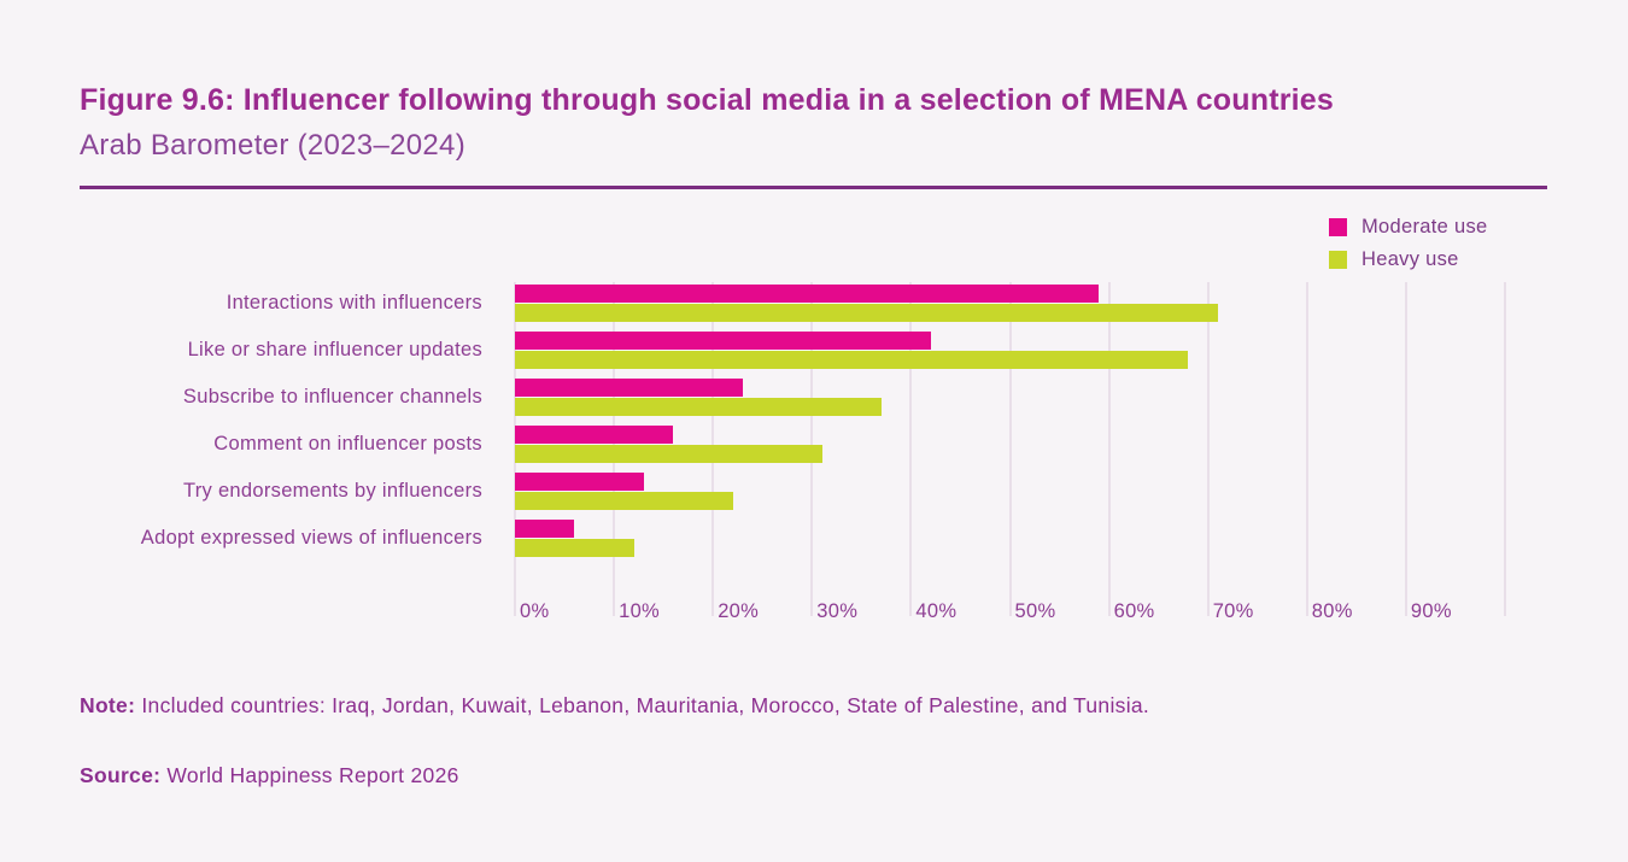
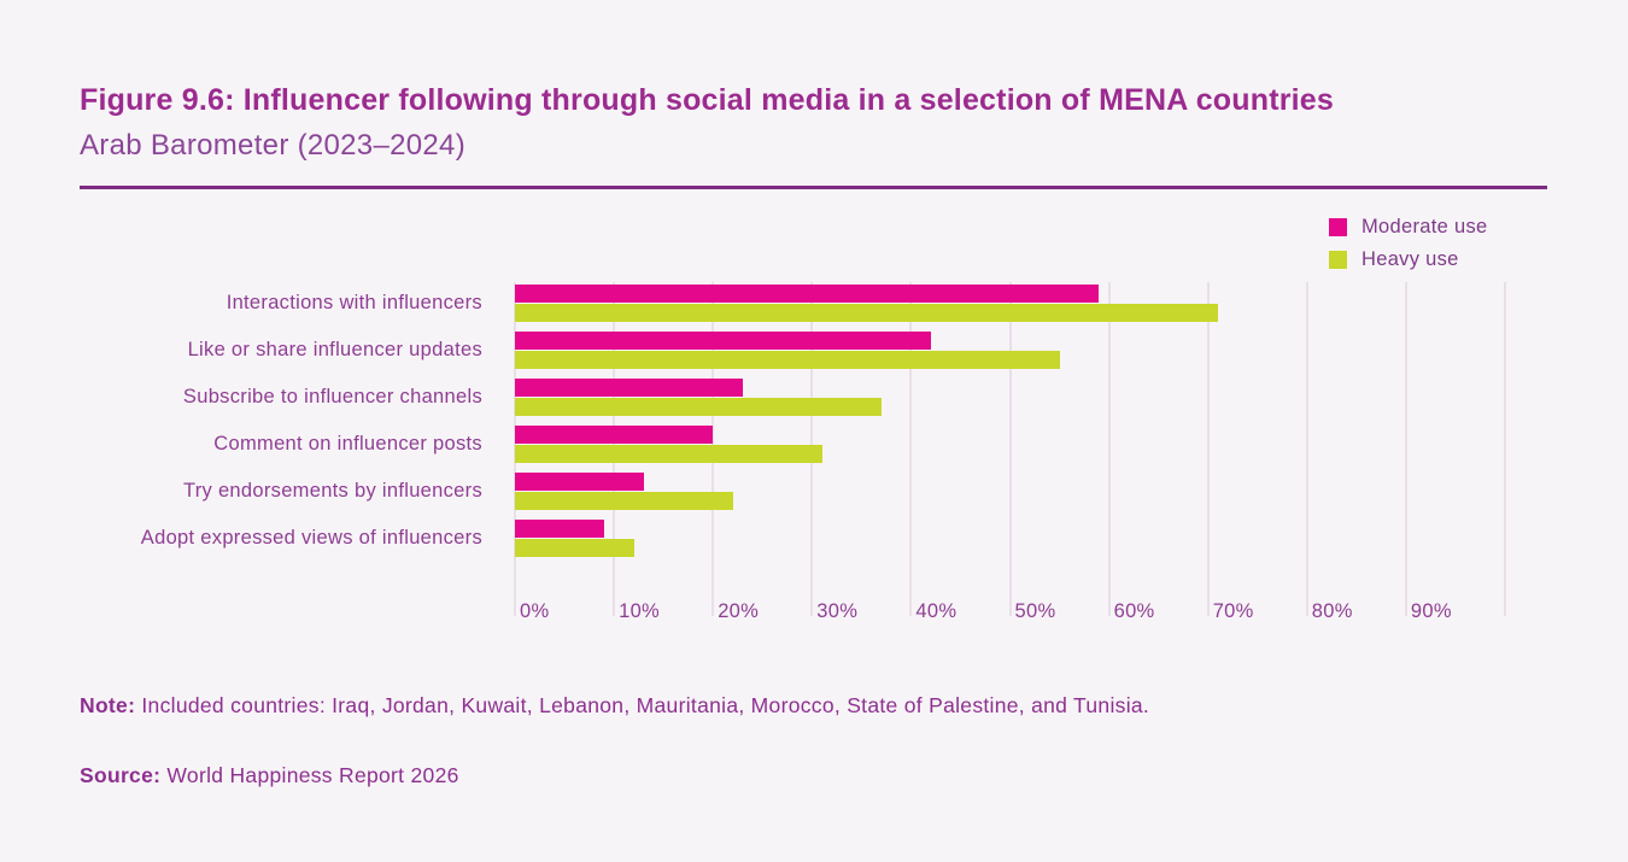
Heavy use/Like or share influencer updates: 68% -> 55%
Moderate use/Comment on influencer posts: 16% -> 20%
Moderate use/Adopt expressed views of influencers: 6% -> 9%
